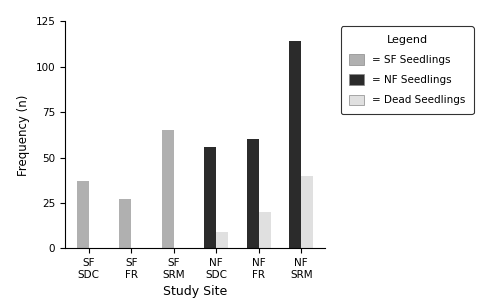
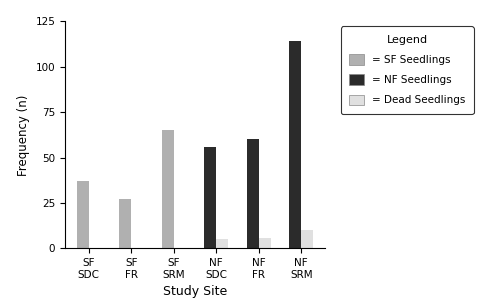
= Dead Seedlings/NF SDC: 9 -> 5
= Dead Seedlings/NF FR: 20 -> 6
= Dead Seedlings/NF SRM: 40 -> 10
